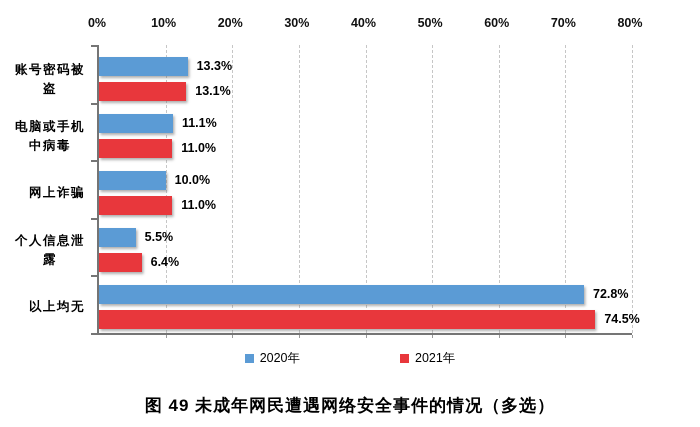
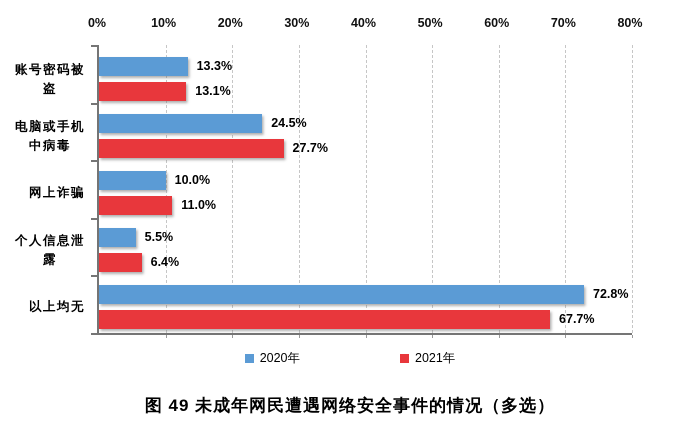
2020年/电脑或手机 中病毒: 11.1% -> 24.5%
2021年/电脑或手机 中病毒: 11.0% -> 27.7%
2021年/以上均无: 74.5% -> 67.7%
